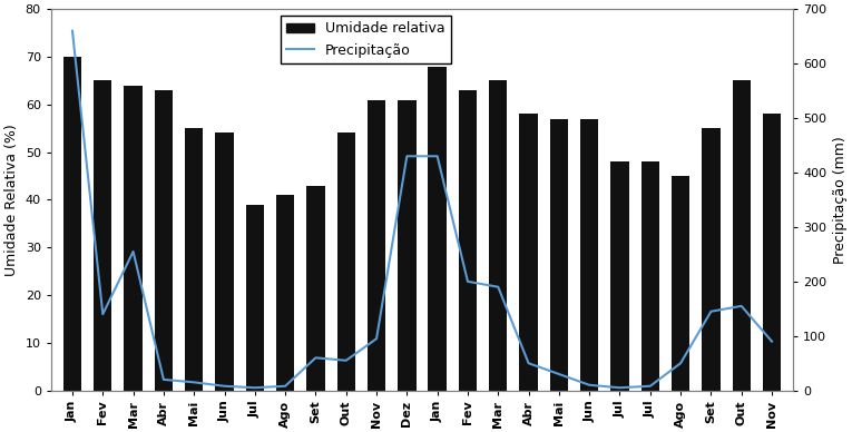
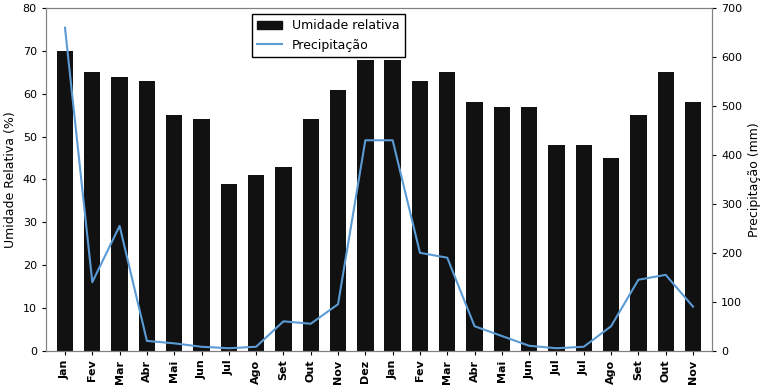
Umidade relativa/Dez: 61 -> 68
